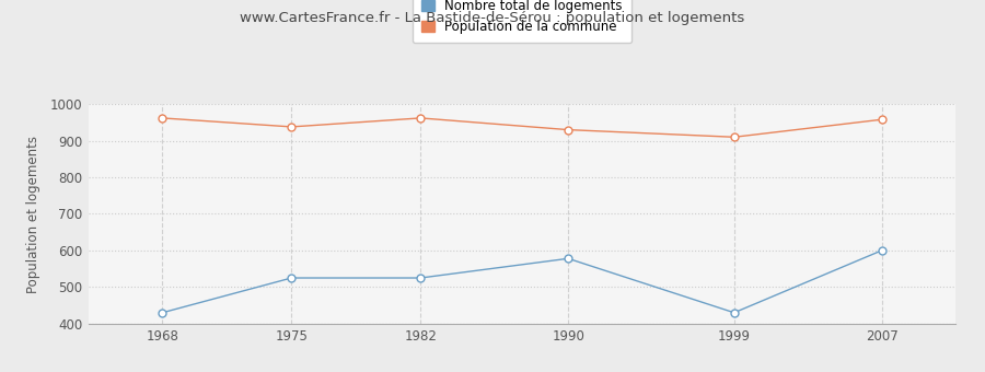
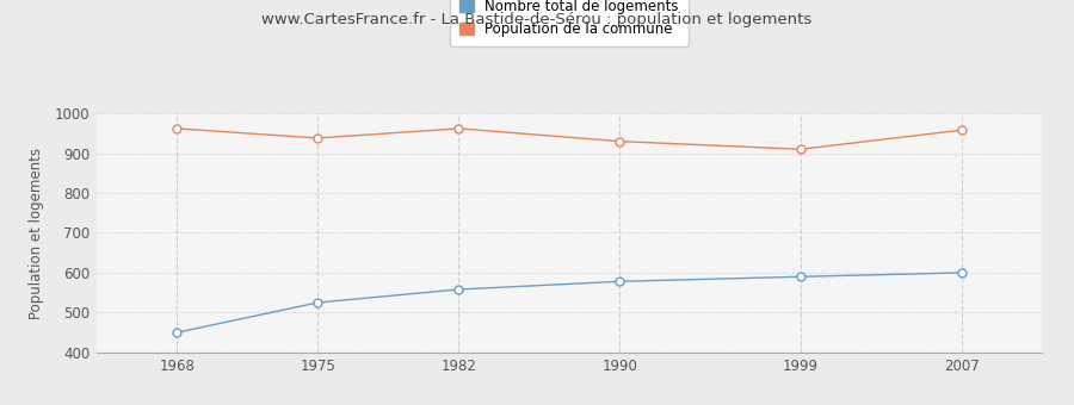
Nombre total de logements/1968: 430 -> 450
Nombre total de logements/1982: 525 -> 558
Nombre total de logements/1999: 430 -> 590
